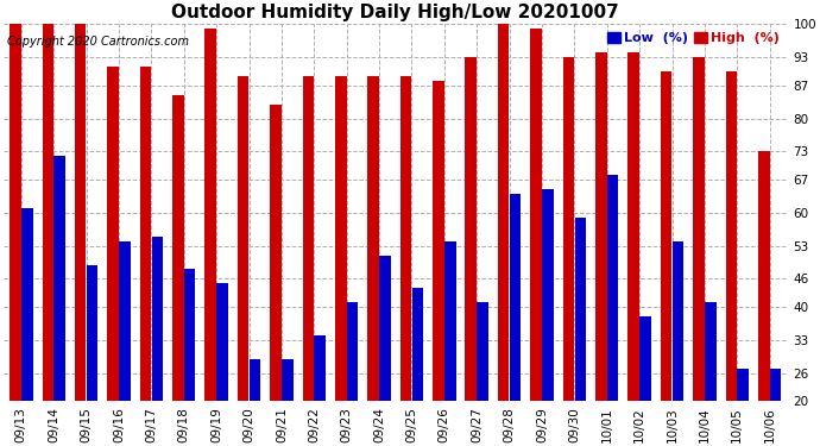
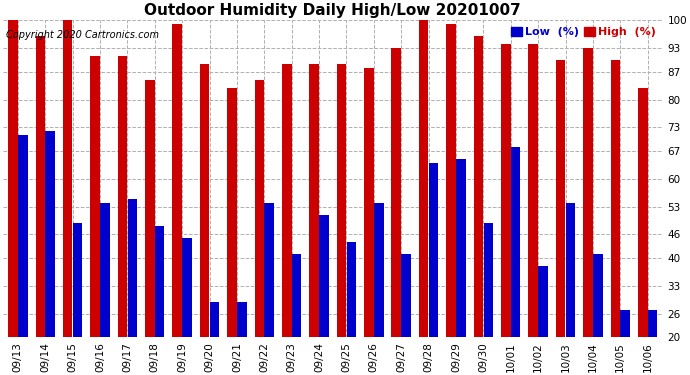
Low (%)/09/13: 61 -> 71
High (%)/09/14: 100 -> 96
High (%)/09/22: 89 -> 85
Low (%)/09/22: 34 -> 54
High (%)/09/30: 93 -> 96
Low (%)/09/30: 59 -> 49
High (%)/10/06: 73 -> 83
